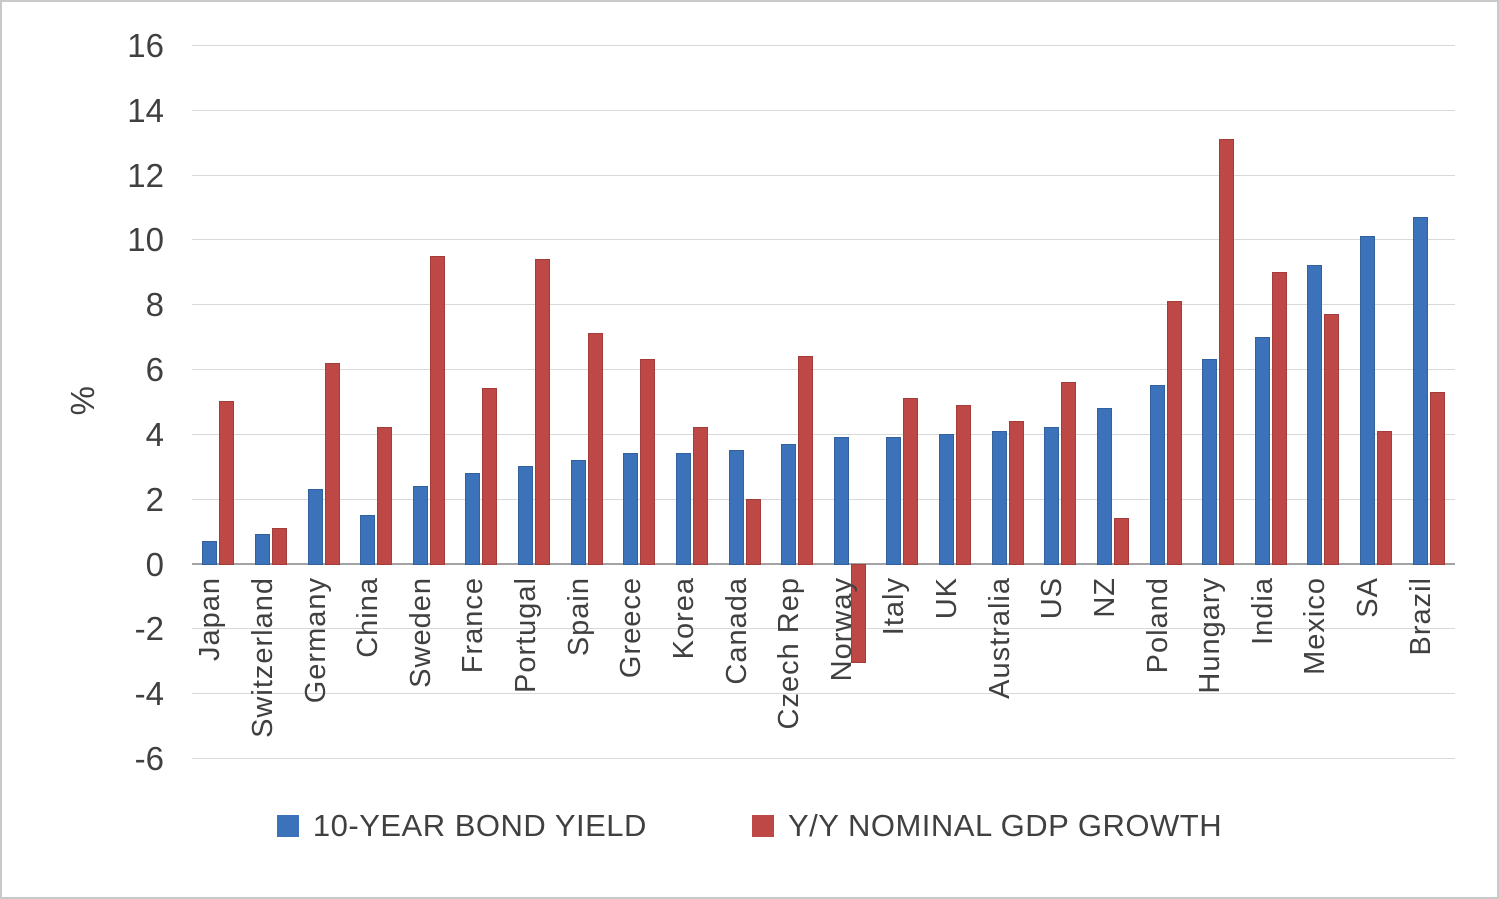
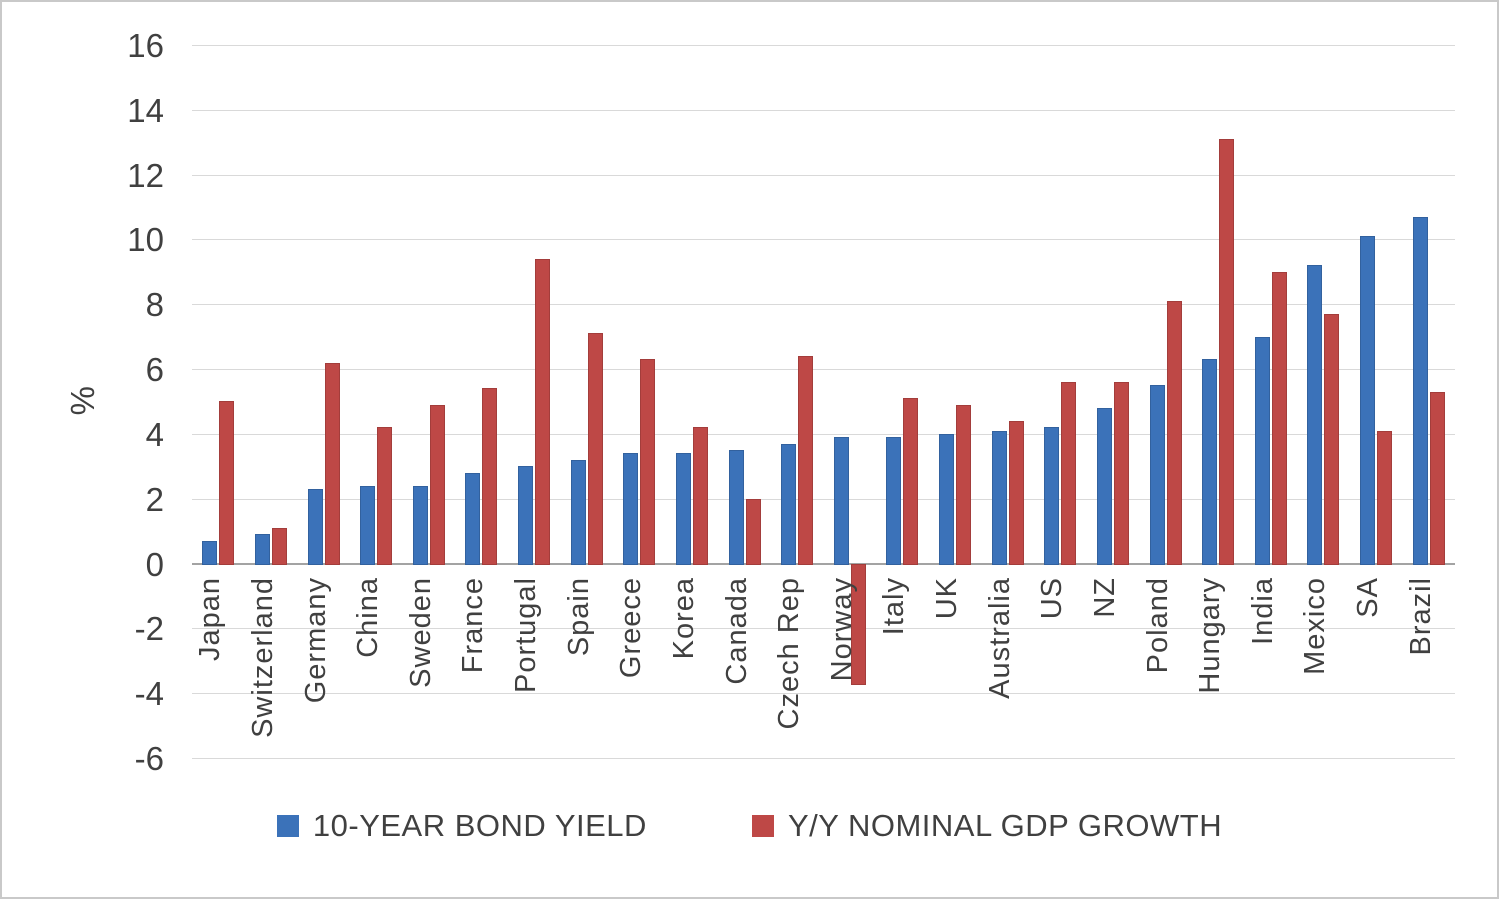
10-YEAR BOND YIELD/China: 1.5 -> 2.4
Y/Y NOMINAL GDP GROWTH/Sweden: 9.5 -> 4.9
Y/Y NOMINAL GDP GROWTH/Norway: -3.0 -> -3.7
Y/Y NOMINAL GDP GROWTH/NZ: 1.4 -> 5.6
